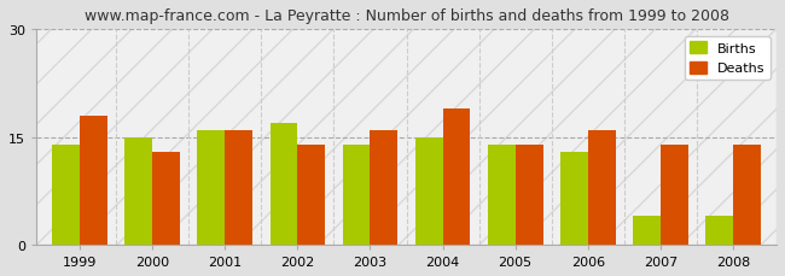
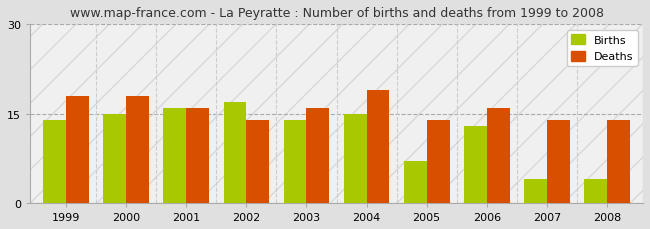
Deaths/2000: 13 -> 18
Births/2005: 14 -> 7
